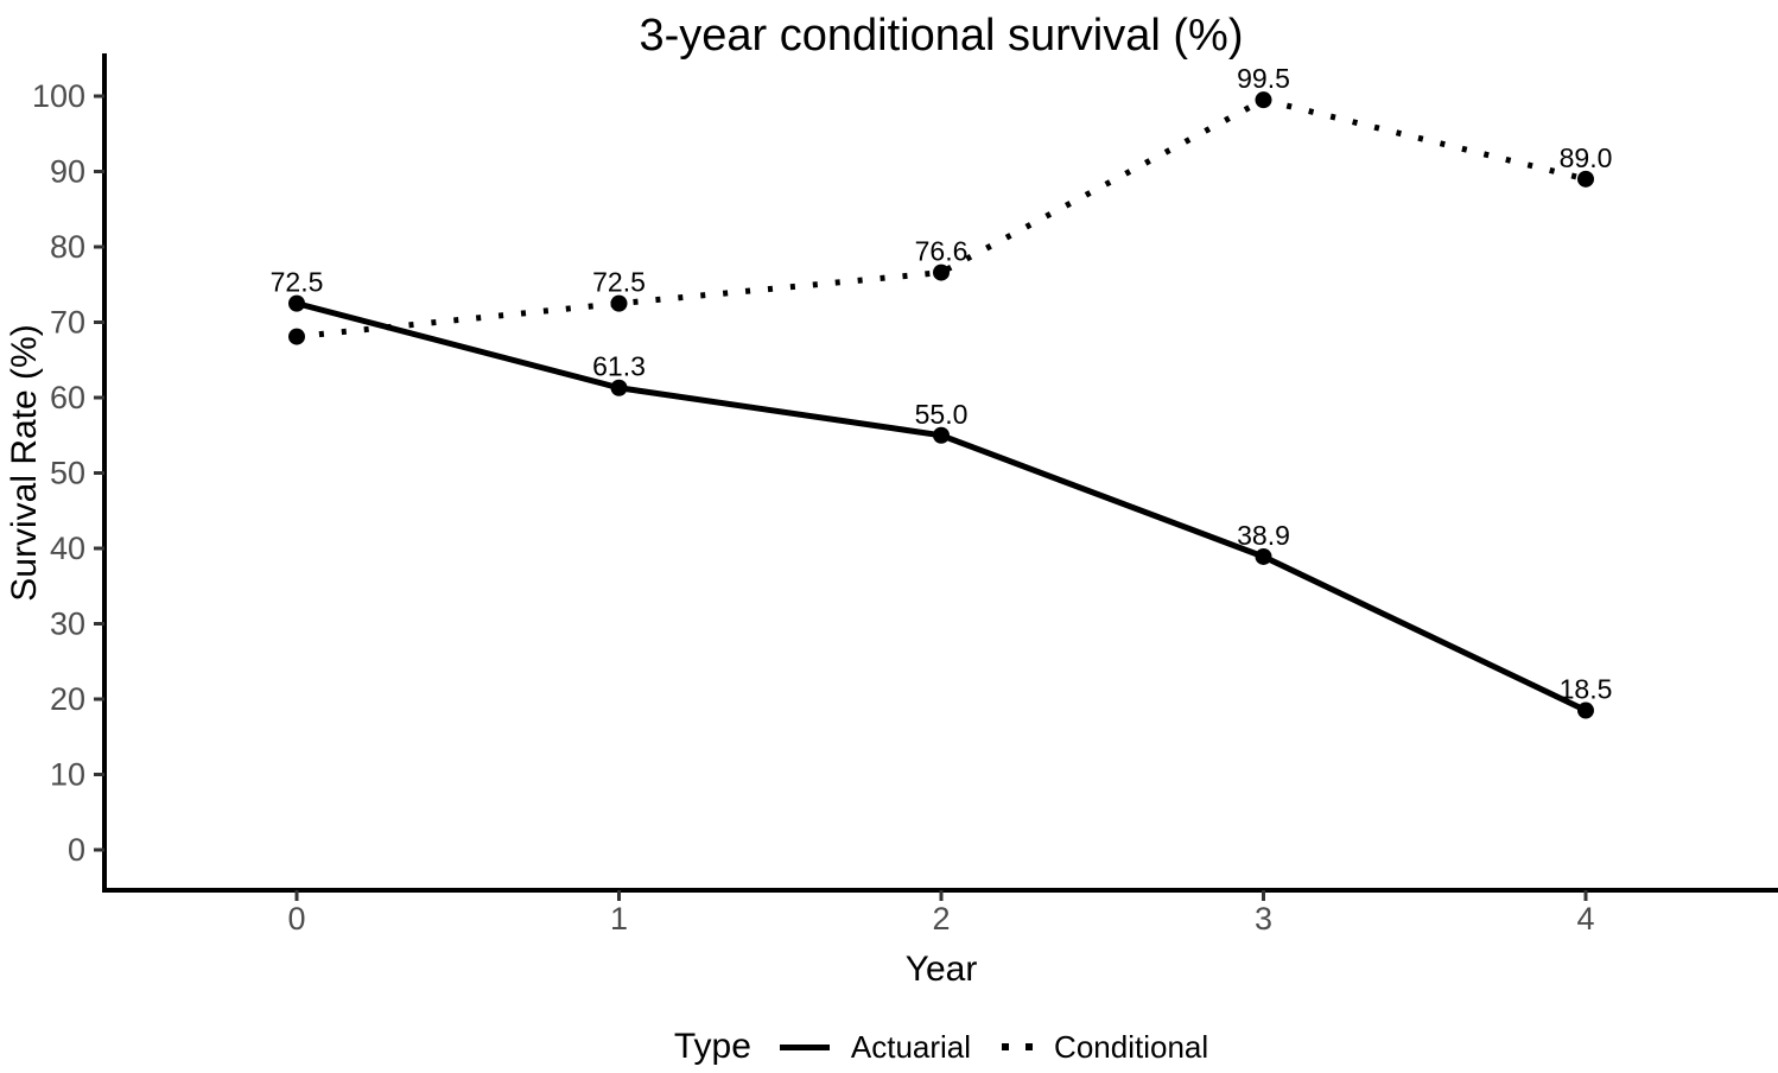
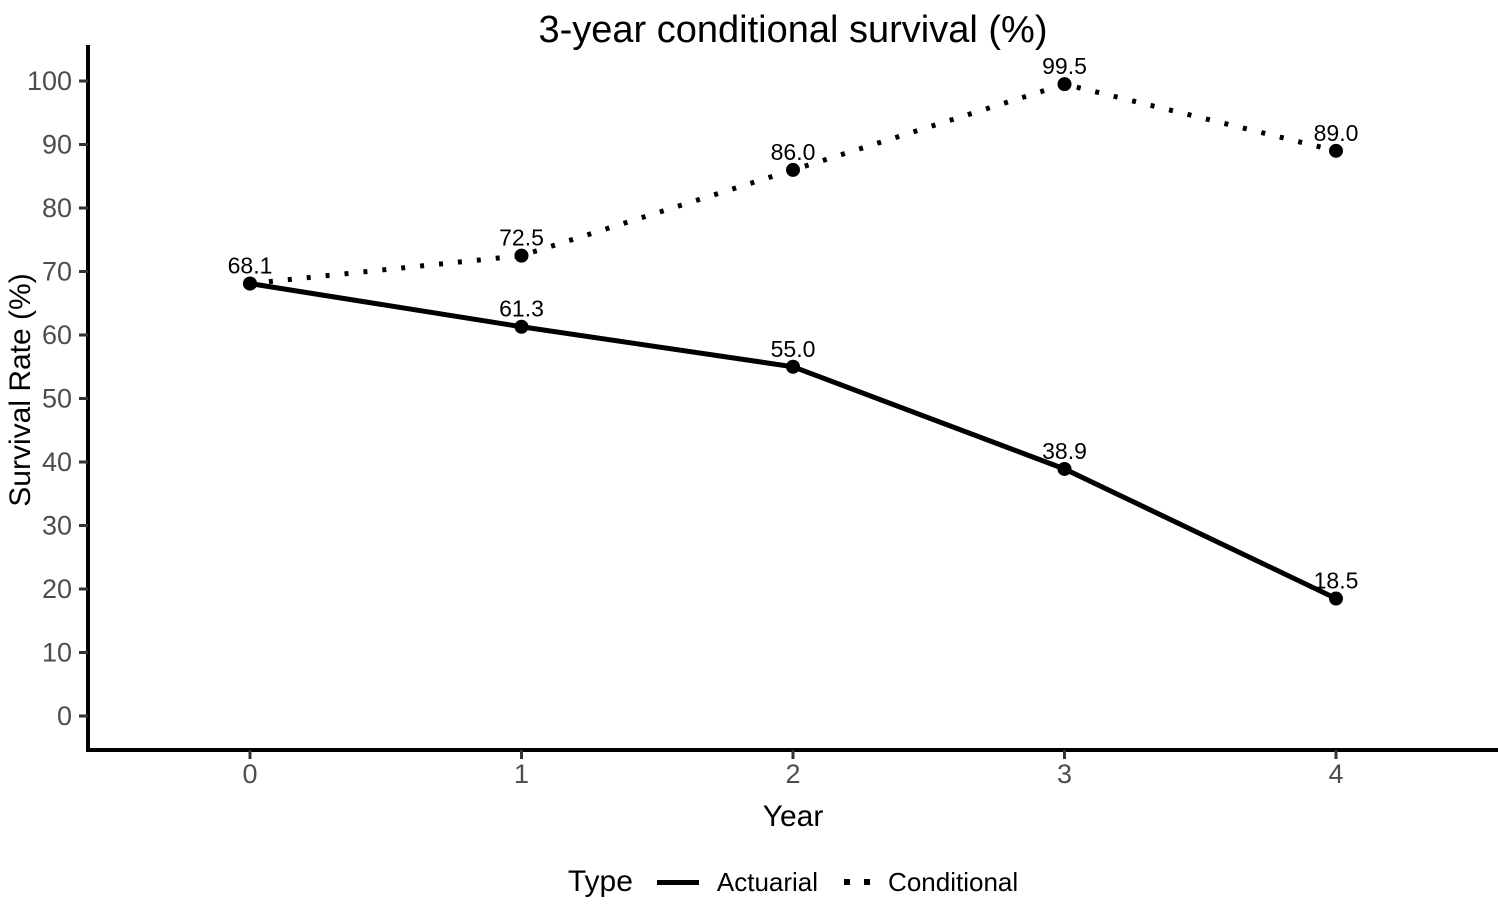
Actuarial/0: 72.5 -> 68.1
Conditional/2: 76.6 -> 86.0
